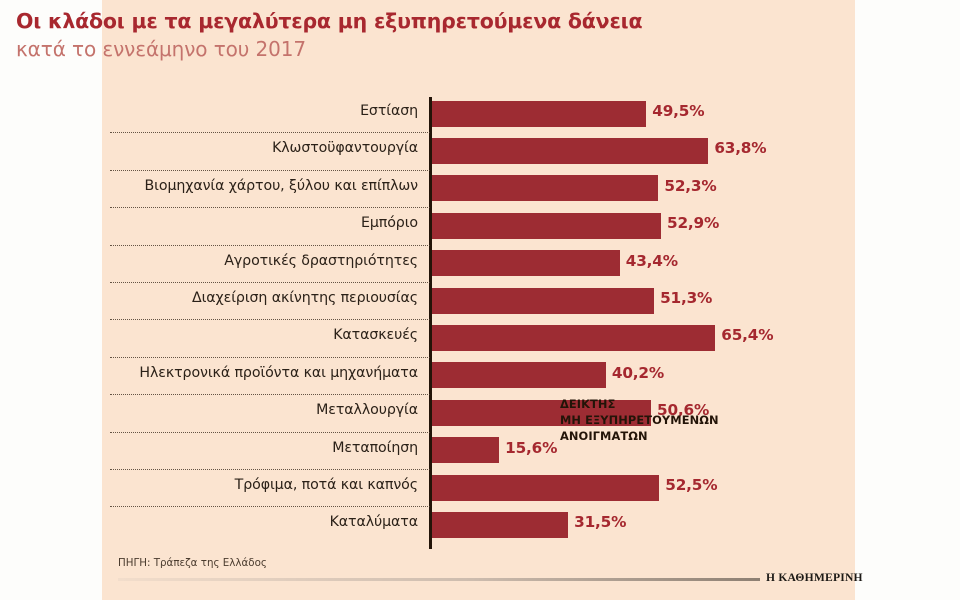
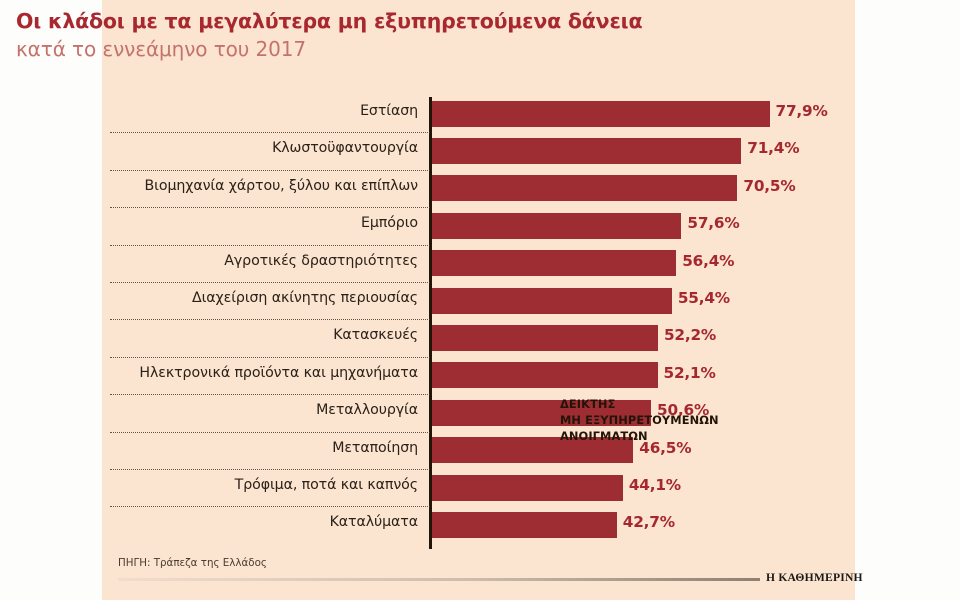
Εστίαση: 49,5% -> 77,9%
Κλωστοϋφαντουργία: 63,8% -> 71,4%
Βιομηχανία χάρτου, ξύλου και επίπλων: 52,3% -> 70,5%
Εμπόριο: 52,9% -> 57,6%
Αγροτικές δραστηριότητες: 43,4% -> 56,4%
Διαχείριση ακίνητης περιουσίας: 51,3% -> 55,4%
Κατασκευές: 65,4% -> 52,2%
Ηλεκτρονικά προϊόντα και μηχανήματα: 40,2% -> 52,1%
Μεταποίηση: 15,6% -> 46,5%
Τρόφιμα, ποτά και καπνός: 52,5% -> 44,1%
Καταλύματα: 31,5% -> 42,7%
